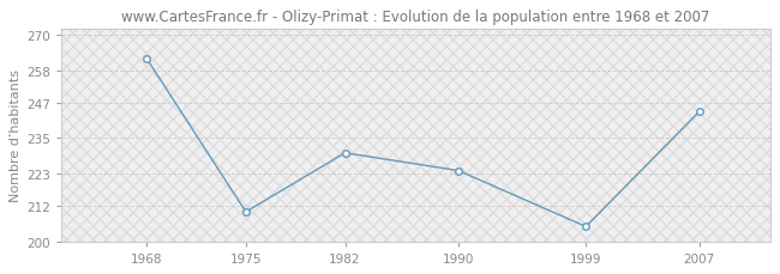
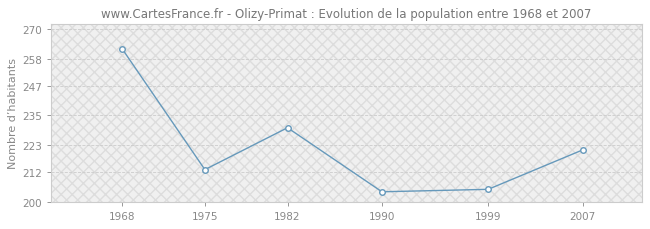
1975: 210 -> 213
1990: 224 -> 204
2007: 244 -> 221
